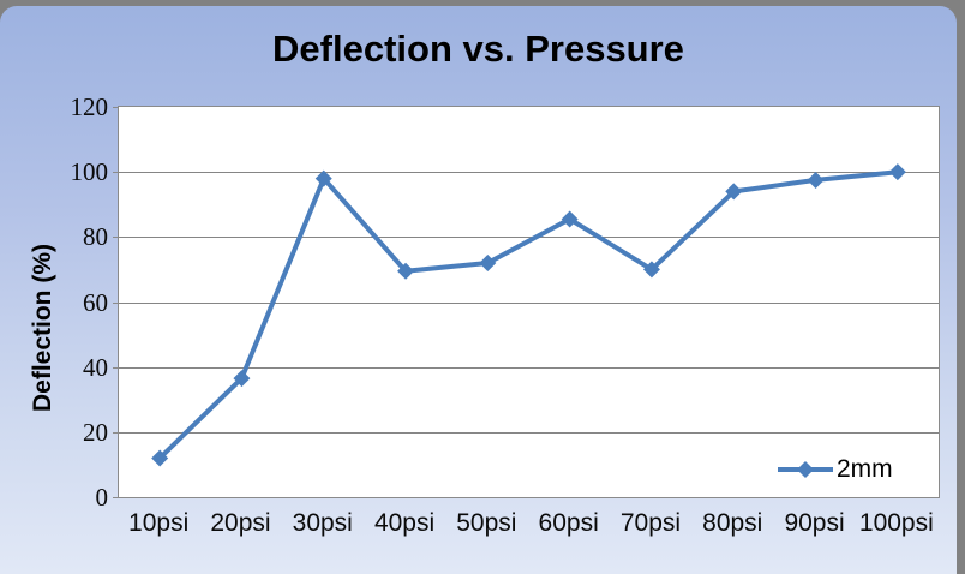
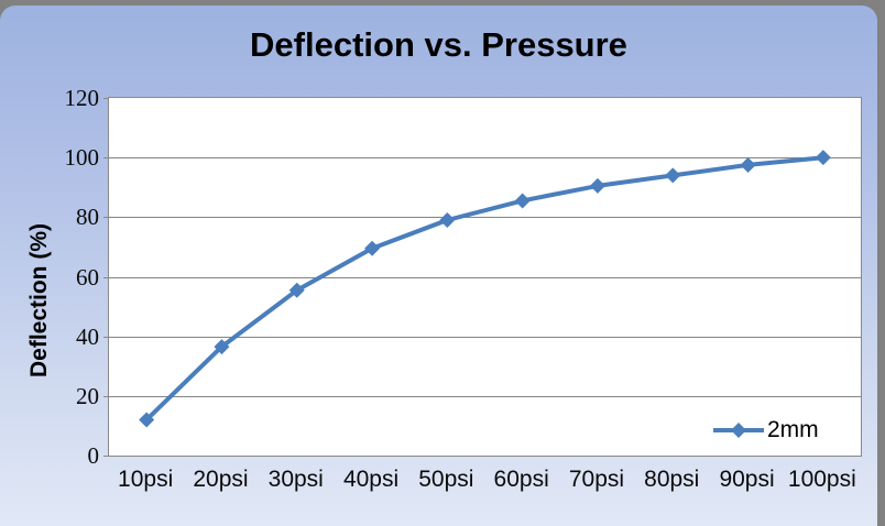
30psi: 98 -> 56
50psi: 72 -> 79
70psi: 70 -> 90
